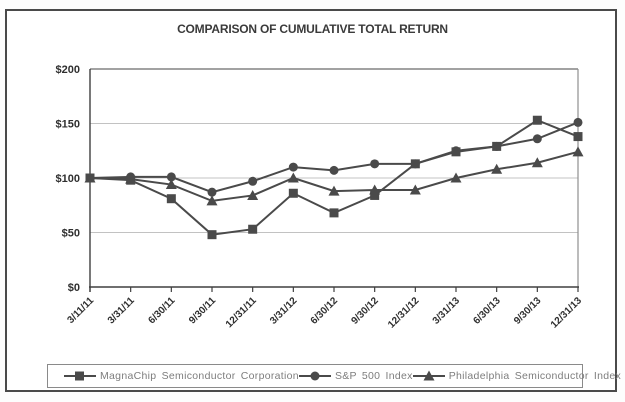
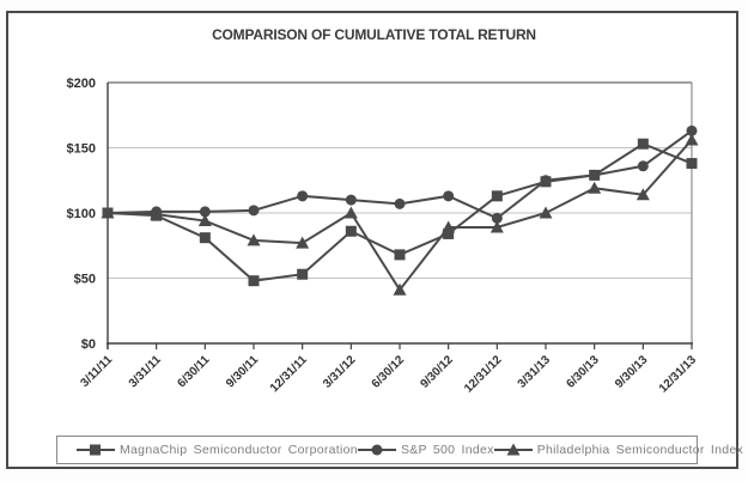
S&P 500 Index/9/30/11: $87 -> $102
S&P 500 Index/12/31/11: $97 -> $113
Philadelphia Semiconductor Index/12/31/11: $84 -> $77
Philadelphia Semiconductor Index/6/30/12: $88 -> $41
S&P 500 Index/12/31/12: $113 -> $96
Philadelphia Semiconductor Index/6/30/13: $108 -> $119
S&P 500 Index/12/31/13: $151 -> $163
Philadelphia Semiconductor Index/12/31/13: $124 -> $156
